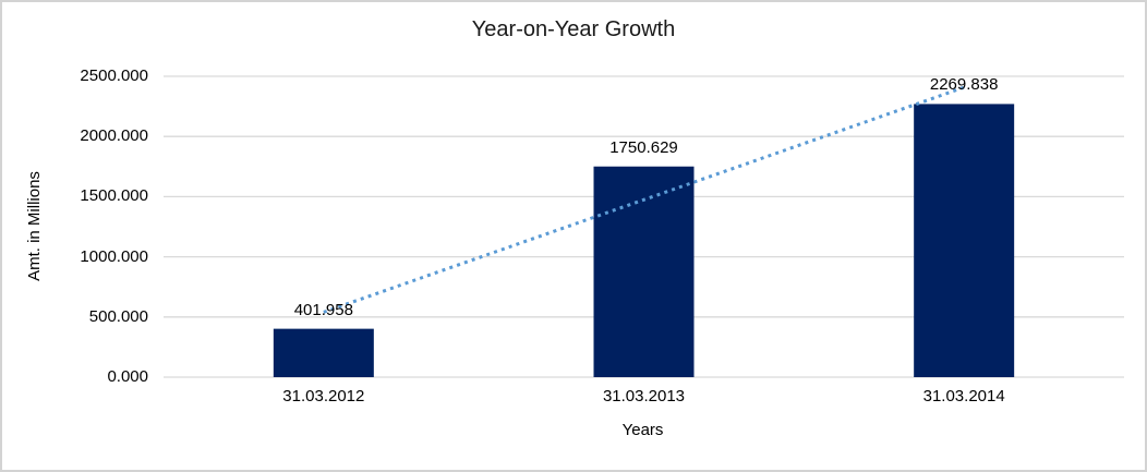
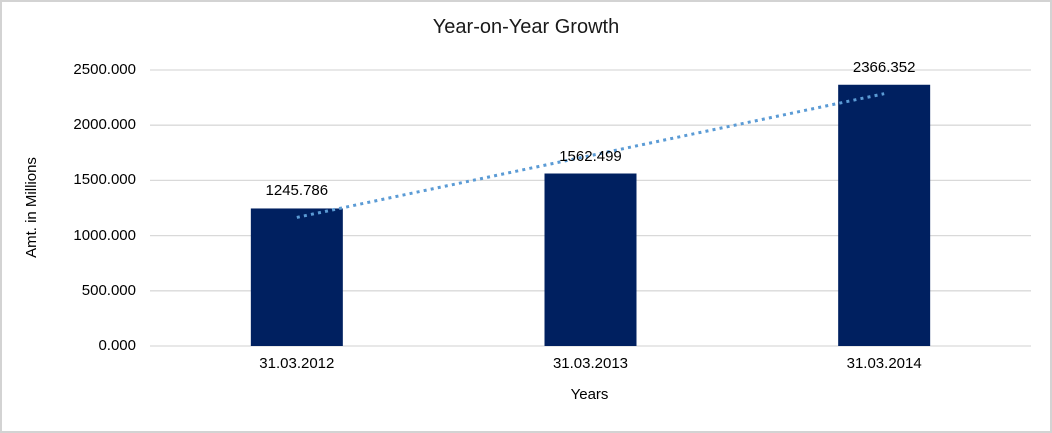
31.03.2012: 401.958 -> 1245.786
31.03.2013: 1750.629 -> 1562.499
31.03.2014: 2269.838 -> 2366.352
